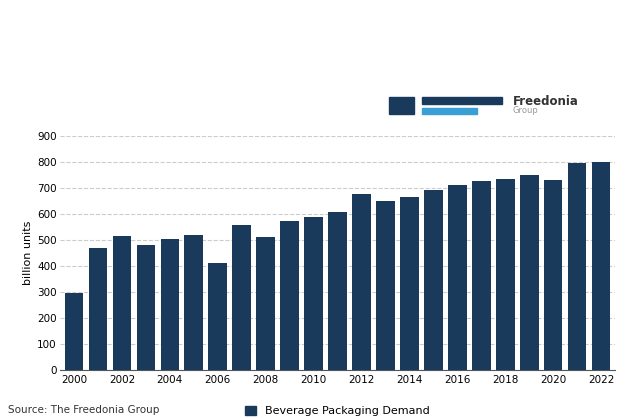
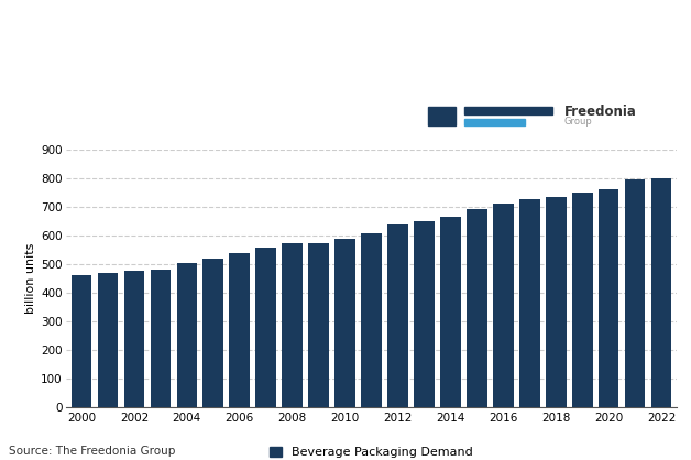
2000: 295 -> 460
2002: 515 -> 477
2006: 410 -> 538
2008: 510 -> 572
2012: 675 -> 638
2020: 730 -> 760
